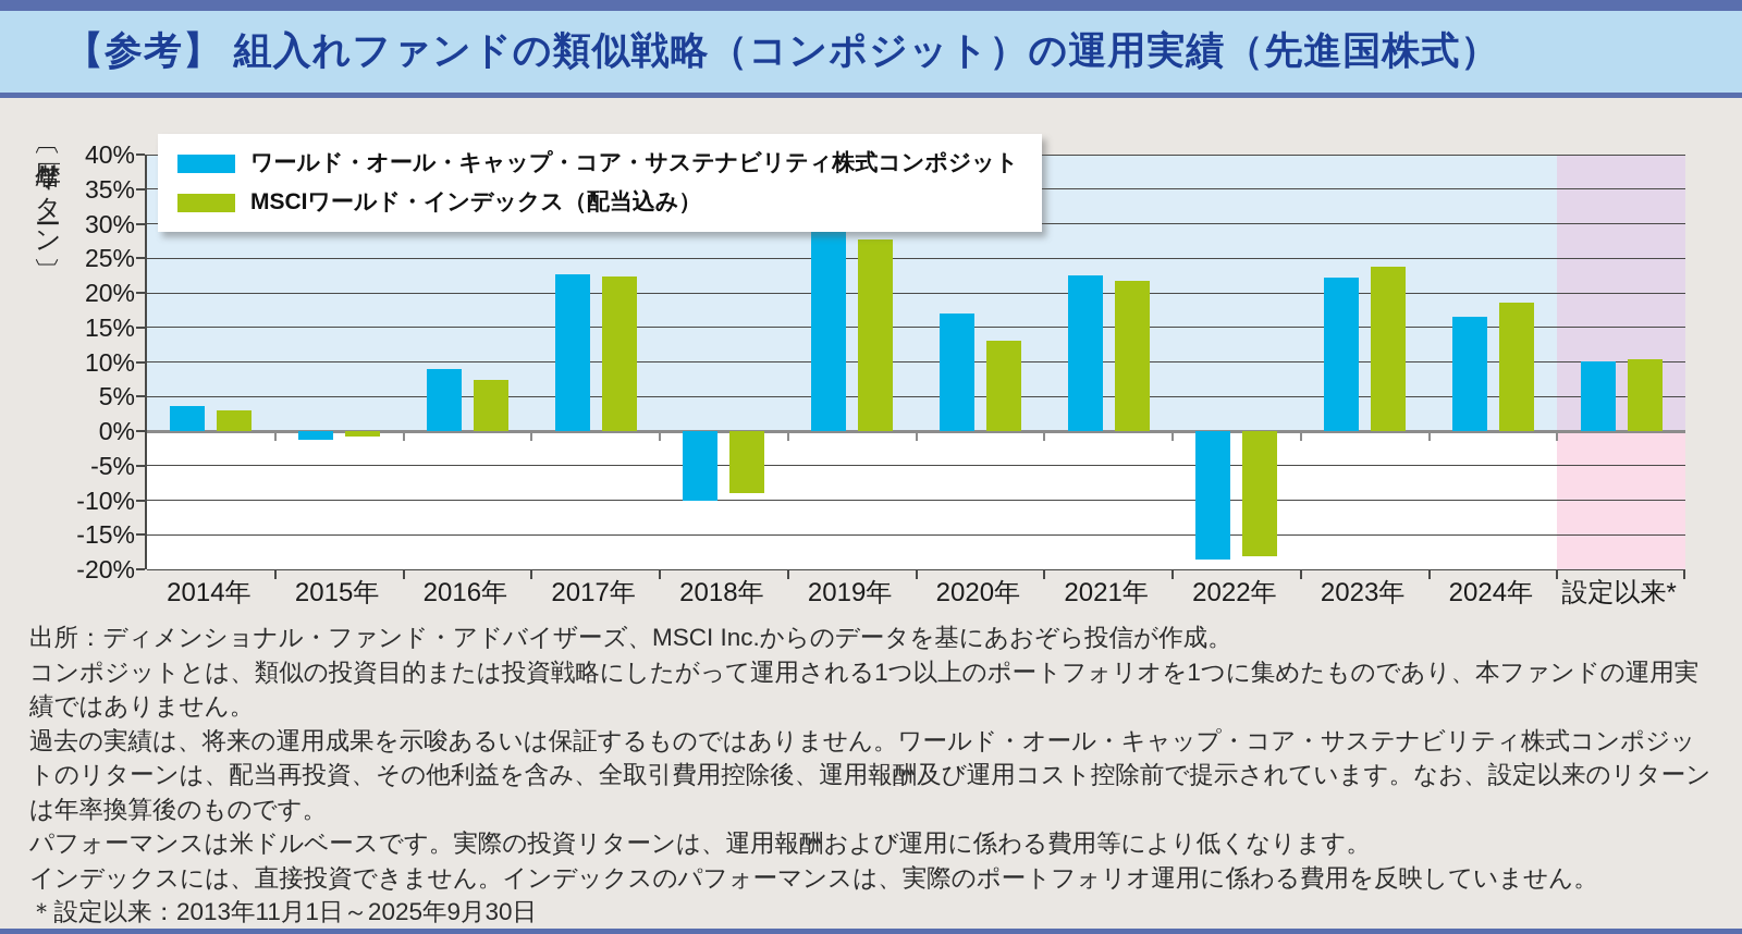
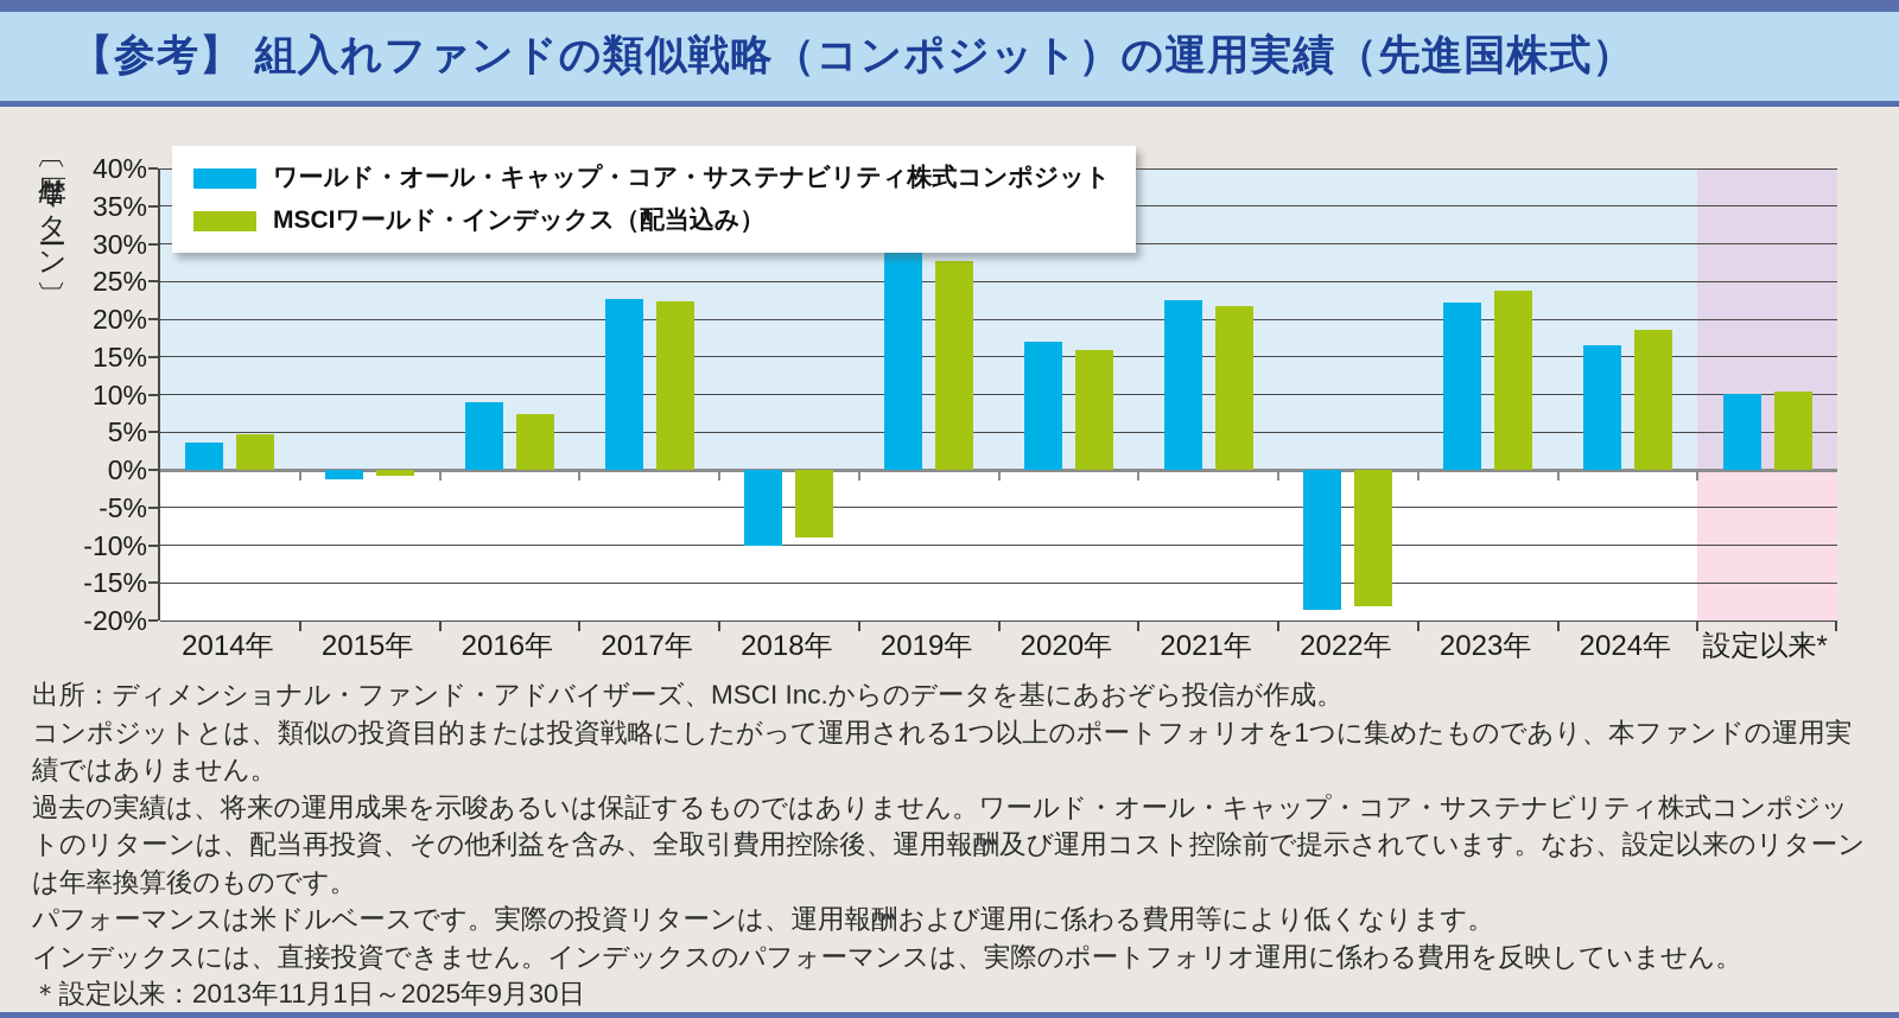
MSCIワールド・インデックス（配当込み）/2014年: 3% -> 5%
MSCIワールド・インデックス（配当込み）/2020年: 13% -> 16%
